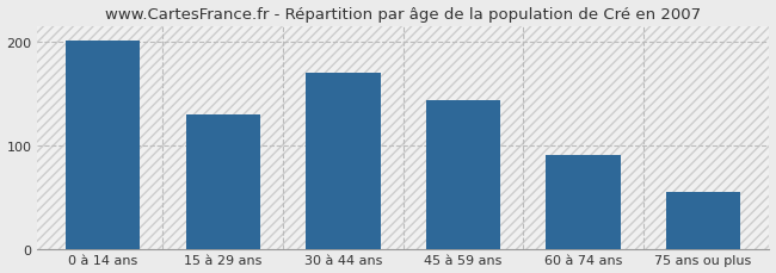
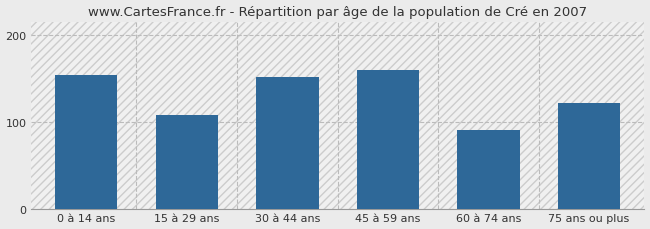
0 à 14 ans: 201 -> 154
15 à 29 ans: 130 -> 108
30 à 44 ans: 170 -> 152
45 à 59 ans: 143 -> 160
75 ans ou plus: 55 -> 122
